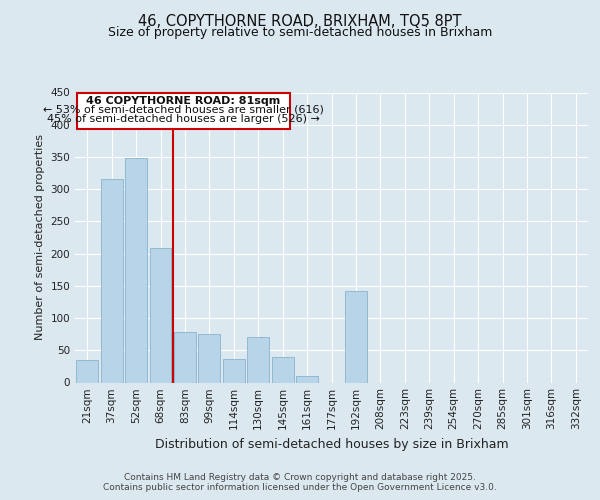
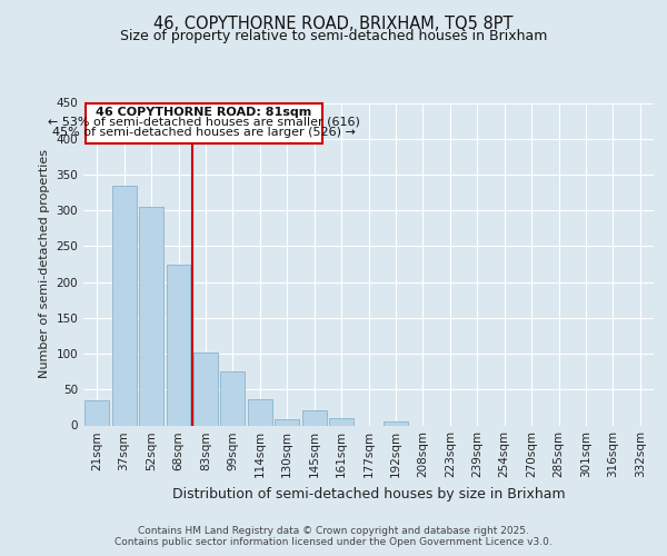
37sqm: 316 -> 335
52sqm: 348 -> 305
68sqm: 208 -> 225
83sqm: 78 -> 102
130sqm: 70 -> 8
145sqm: 40 -> 21
192sqm: 142 -> 6
